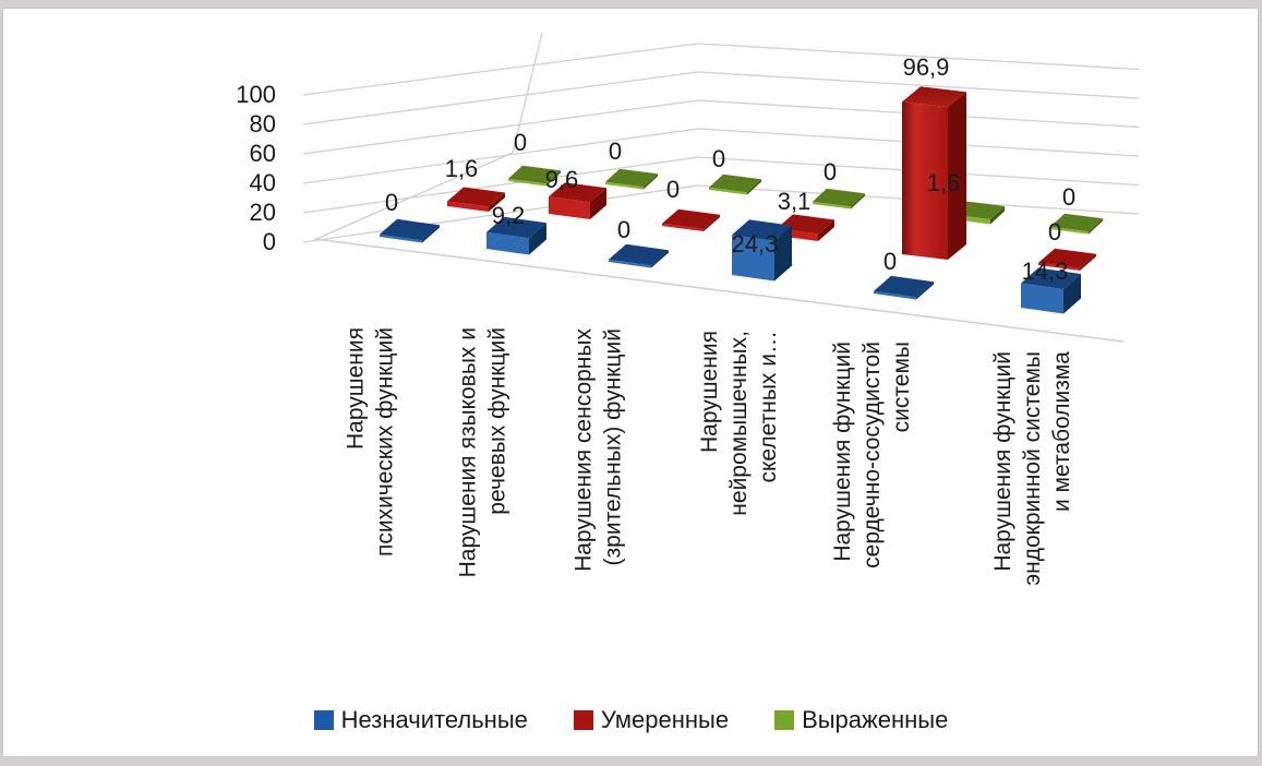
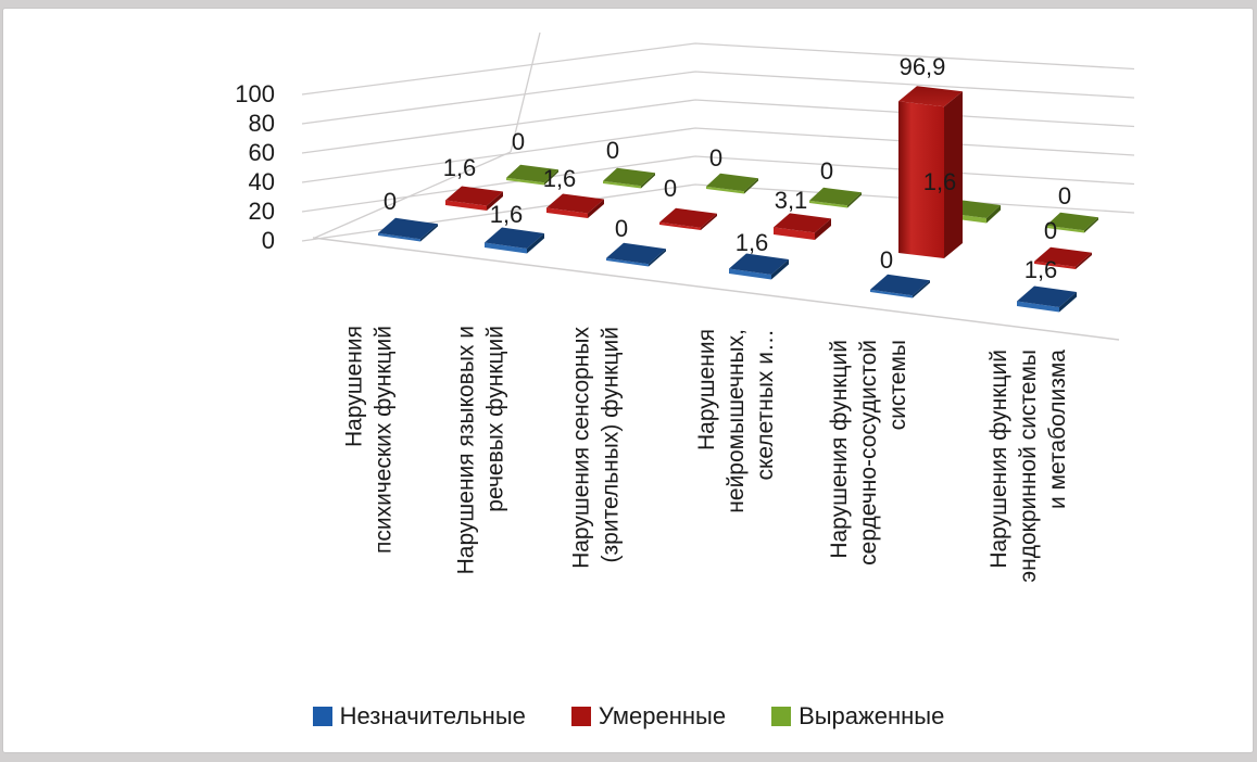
Незначительные/Нарушения языковых и речевых функций: 9,2 -> 1,6
Умеренные/Нарушения языковых и речевых функций: 9,6 -> 1,6
Незначительные/Нарушения нейромышечных, скелетных и…: 24,3 -> 1,6
Незначительные/Нарушения функций эндокринной системы и метаболизма: 14,3 -> 1,6
